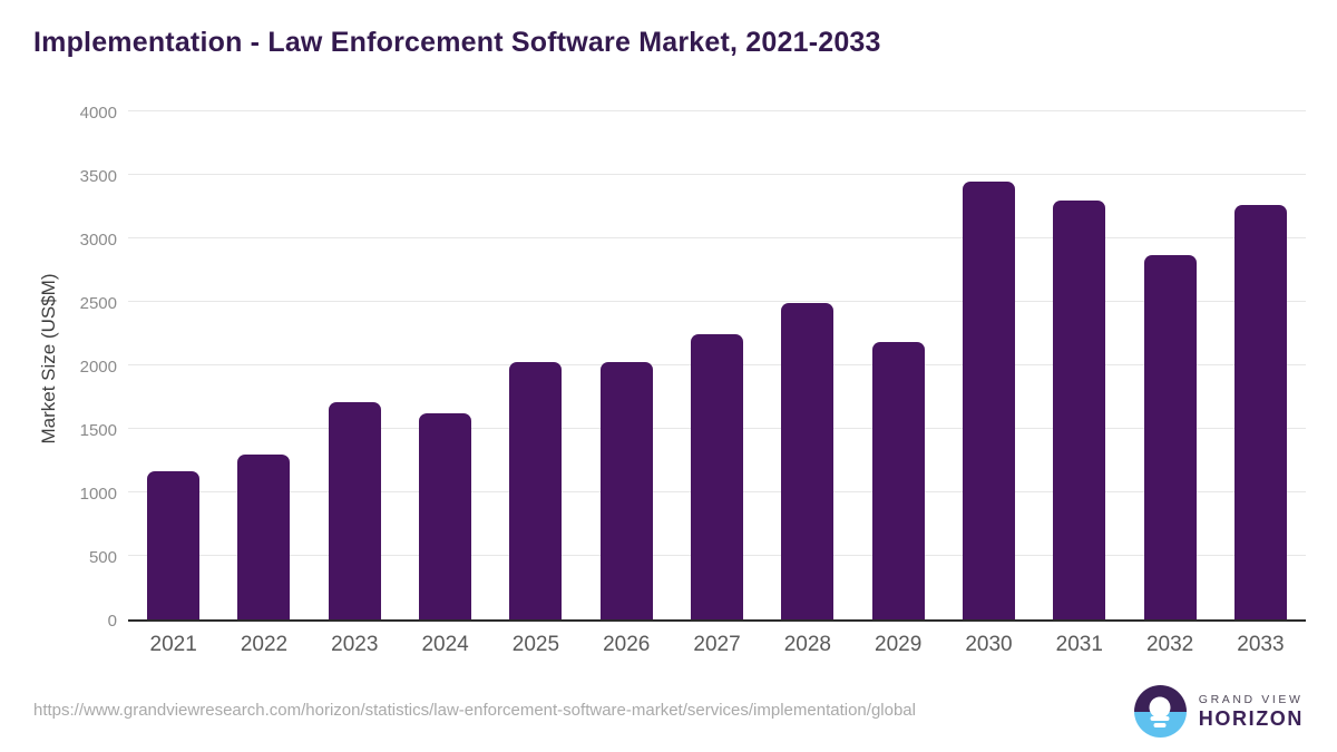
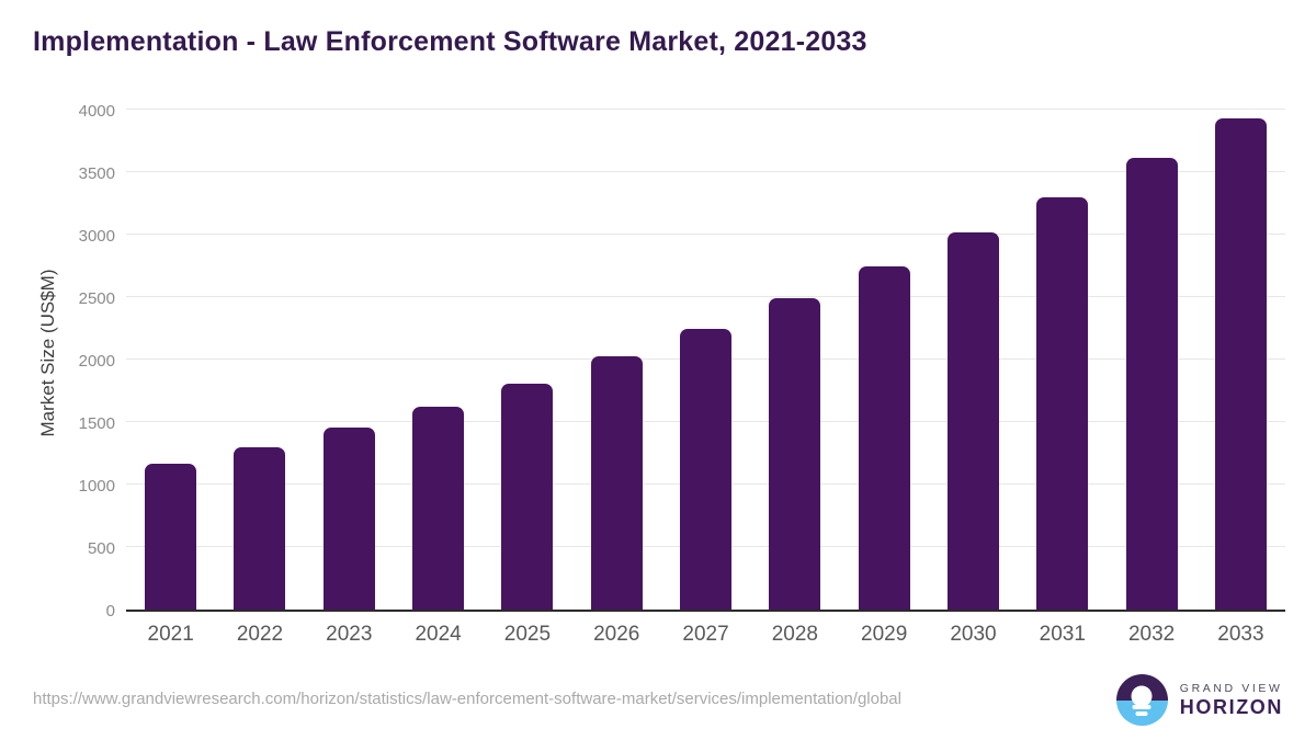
2023: 1710 -> 1460
2025: 2030 -> 1810
2029: 2180 -> 2740
2030: 3450 -> 3020
2032: 2870 -> 3610
2033: 3260 -> 3930
